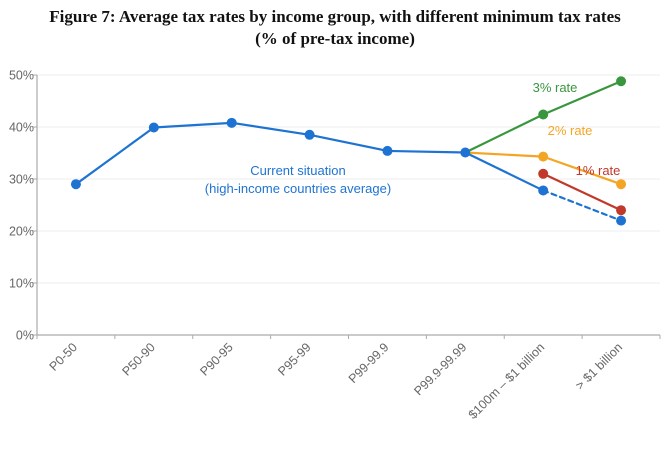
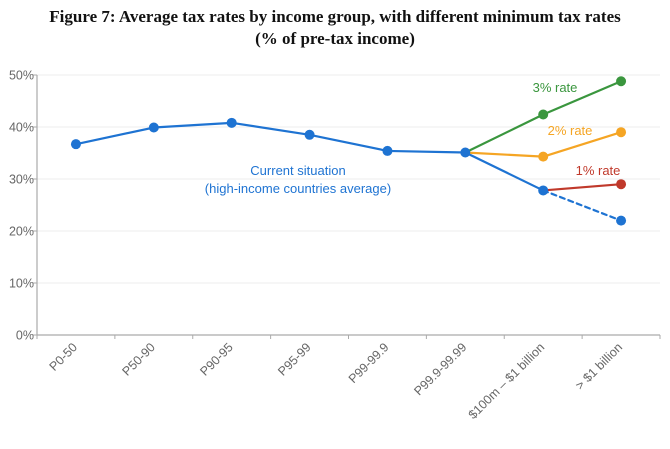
Current situation (high-income countries average)/P0-50: 29% -> 37%
1% rate/$100m – $1 billion: 31% -> 28%
2% rate/> $1 billion: 29% -> 39%
1% rate/> $1 billion: 24% -> 29%
